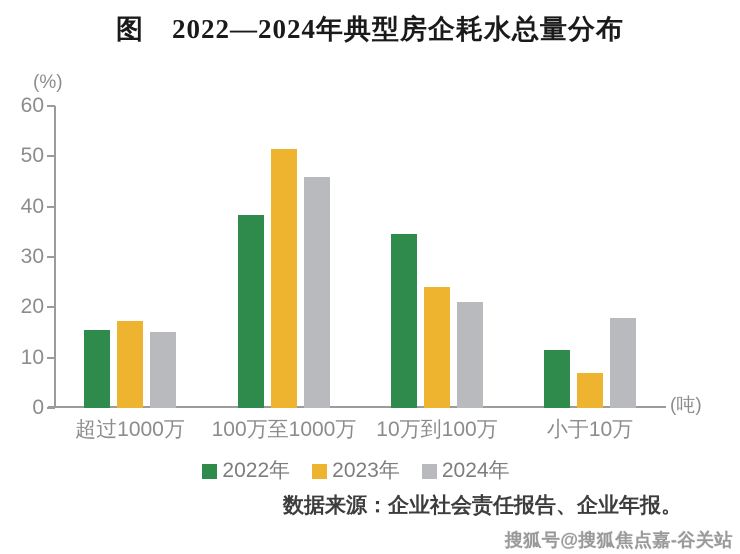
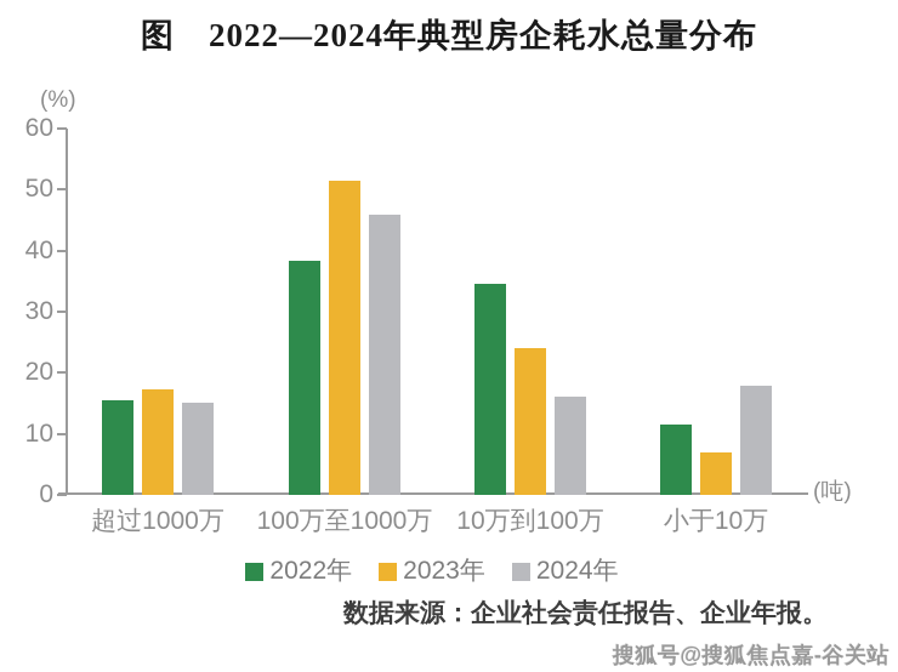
2024年/10万到100万: 21 -> 16
